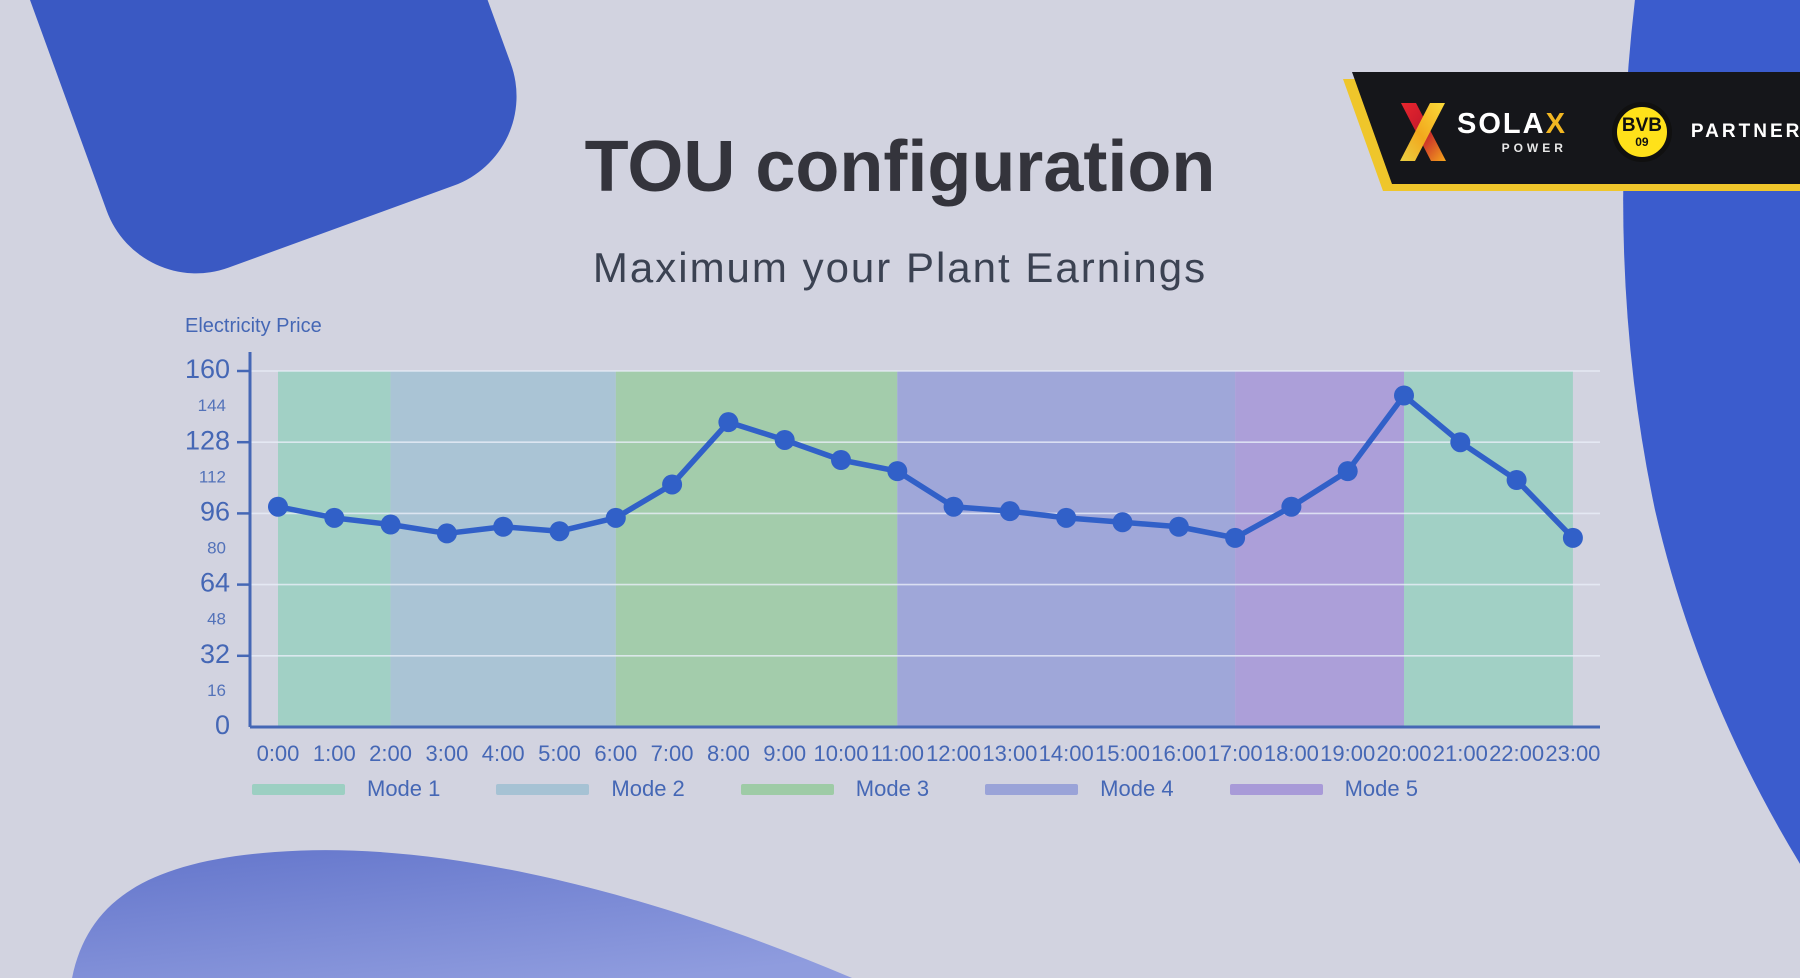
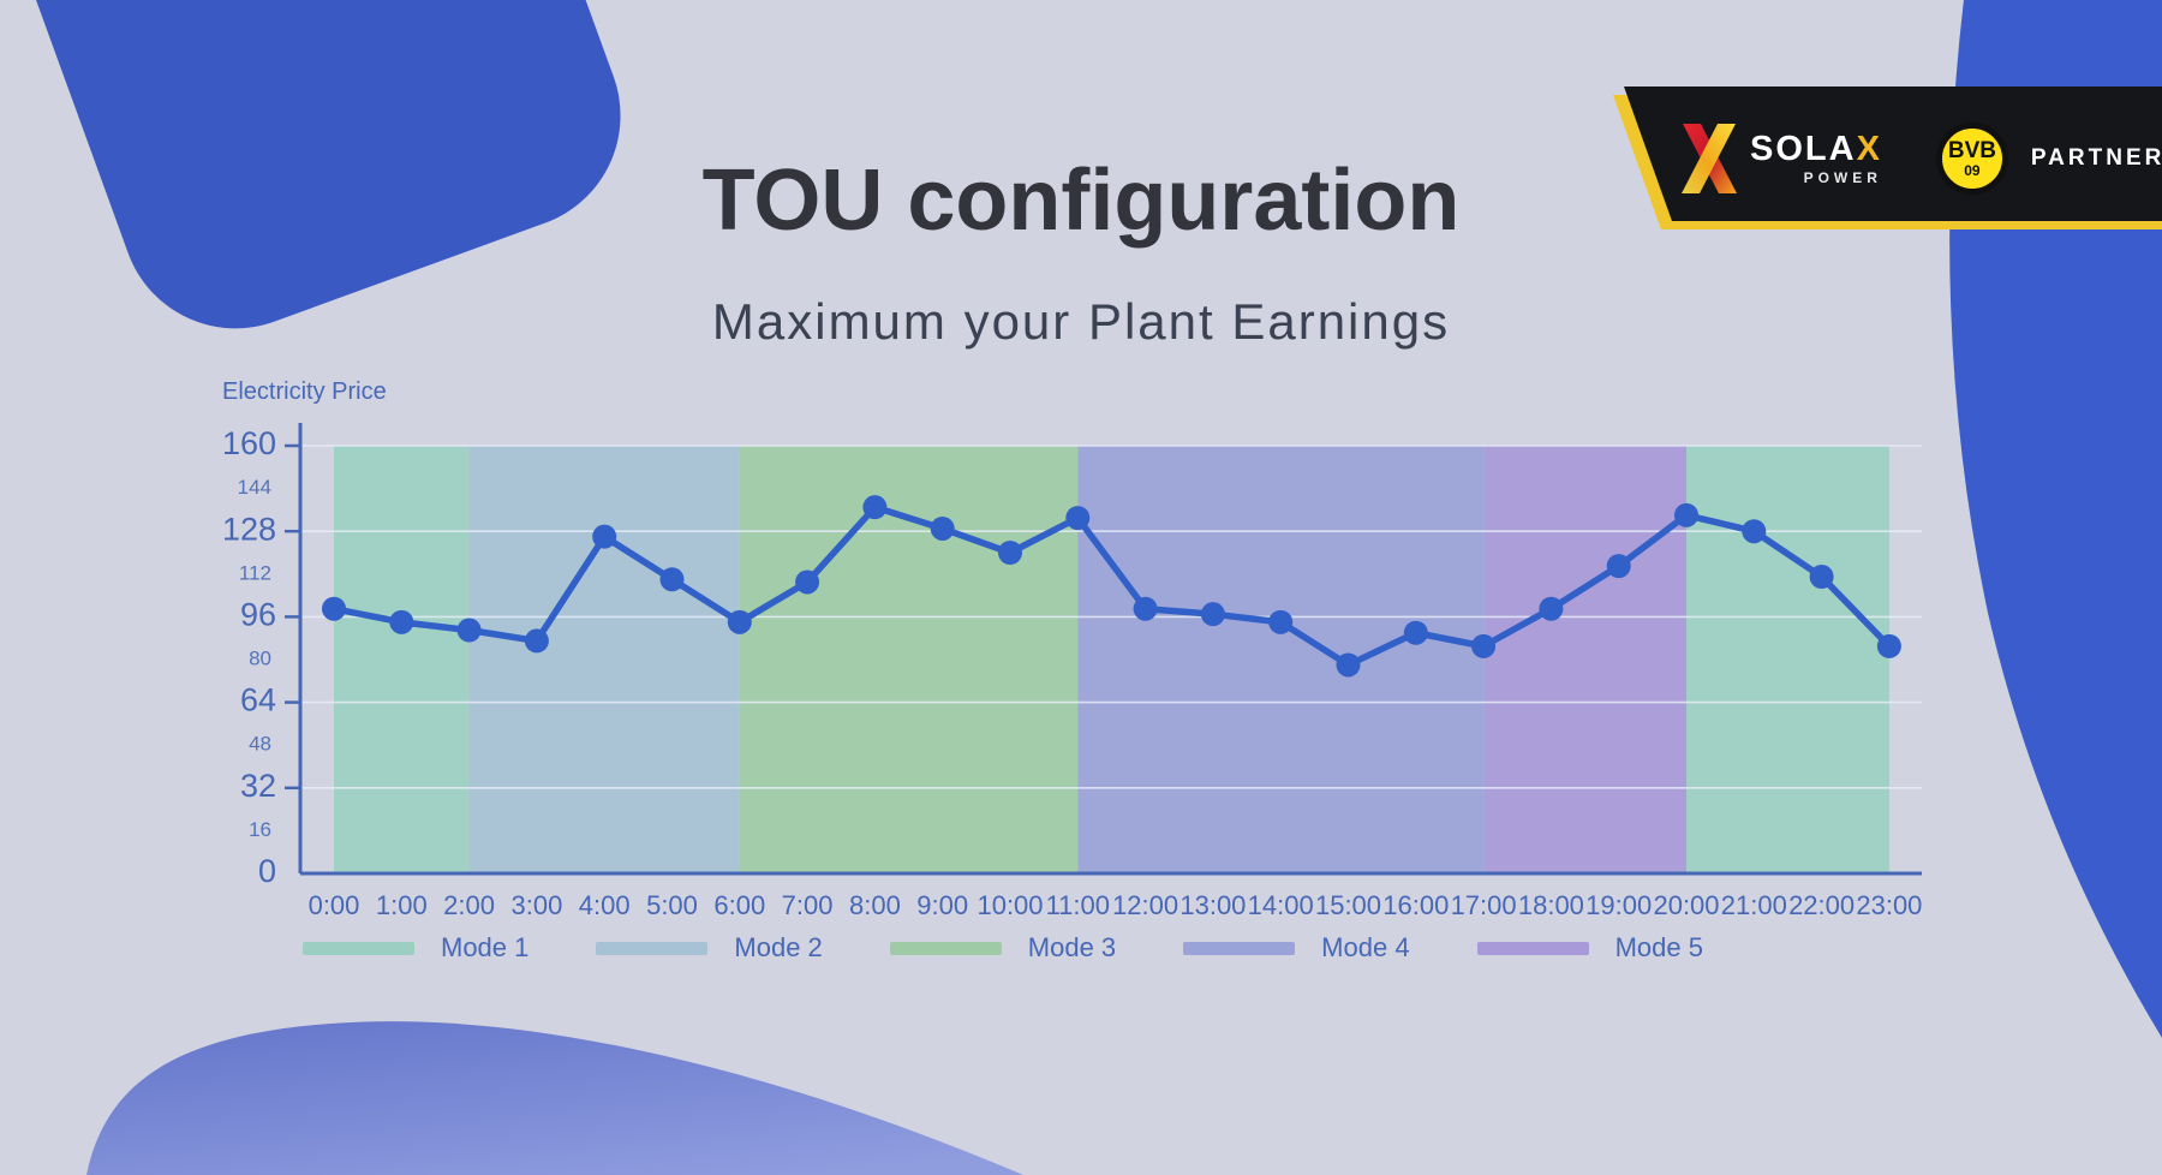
4:00: 90 -> 126
5:00: 88 -> 110
11:00: 115 -> 133
15:00: 92 -> 78
20:00: 149 -> 134
